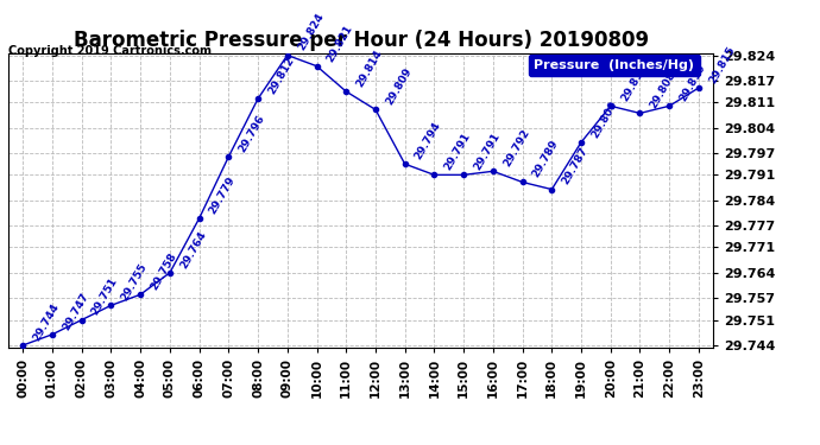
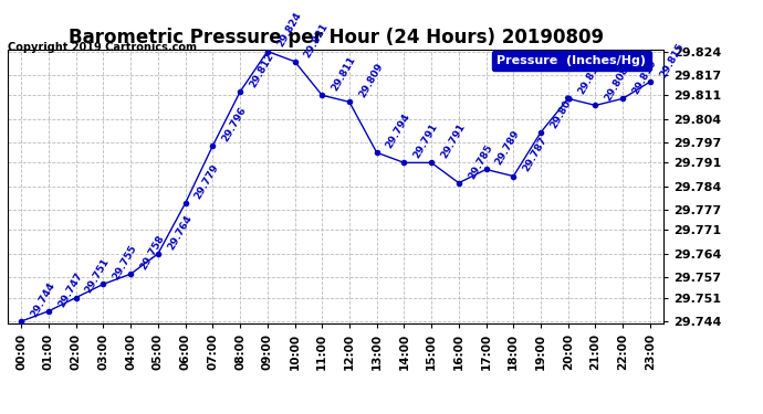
11:00: 29.814 -> 29.811
16:00: 29.792 -> 29.785
